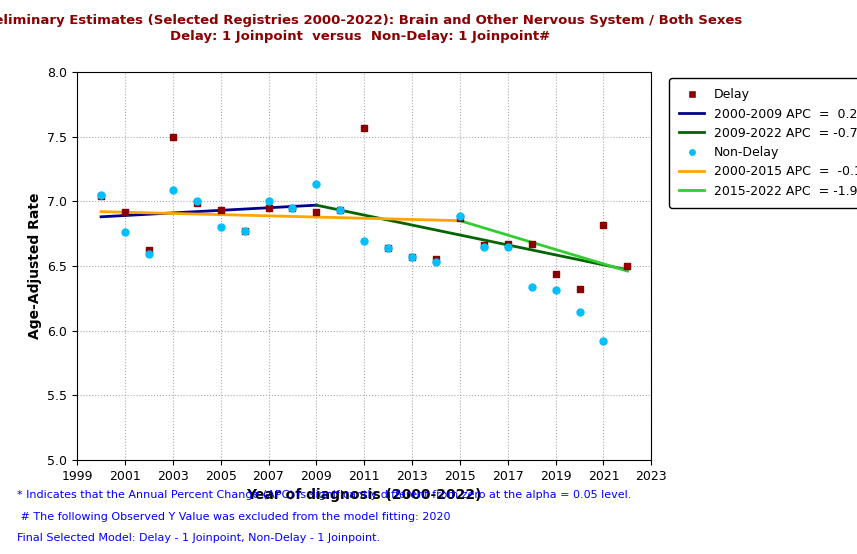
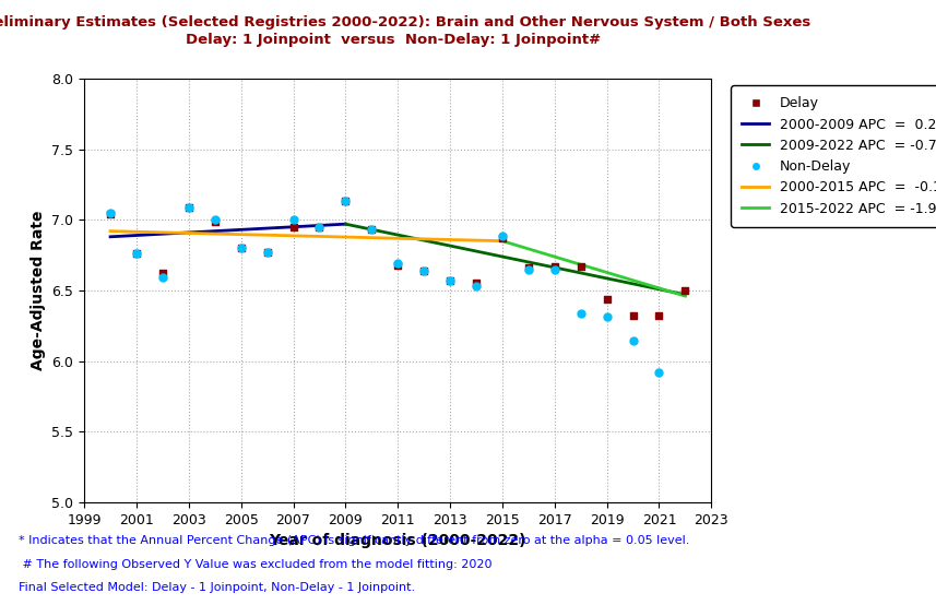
Delay/2001: 6.92 -> 6.76
Delay/2003: 7.50 -> 7.09
Delay/2005: 6.93 -> 6.80
Delay/2009: 6.92 -> 7.13
Delay/2011: 7.57 -> 6.68
Delay/2021: 6.82 -> 6.32
